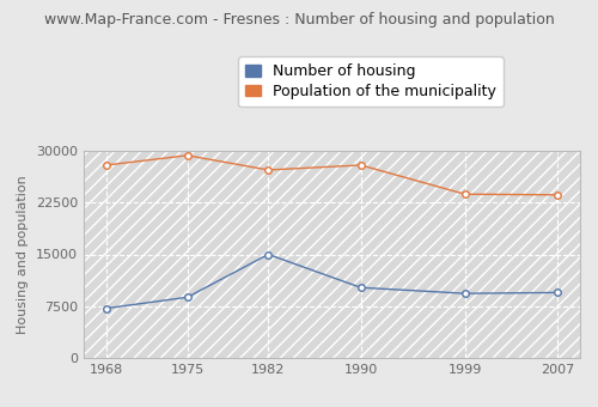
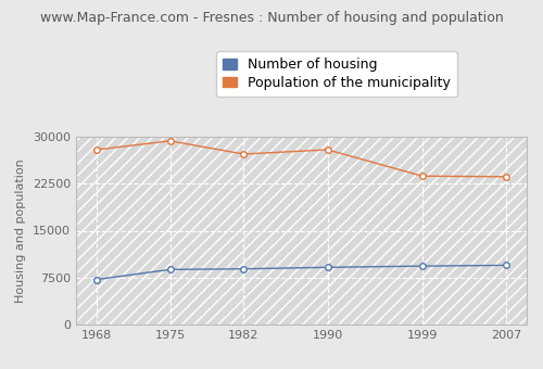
Number of housing/1982: 15000 -> 8900
Number of housing/1990: 10200 -> 9200
